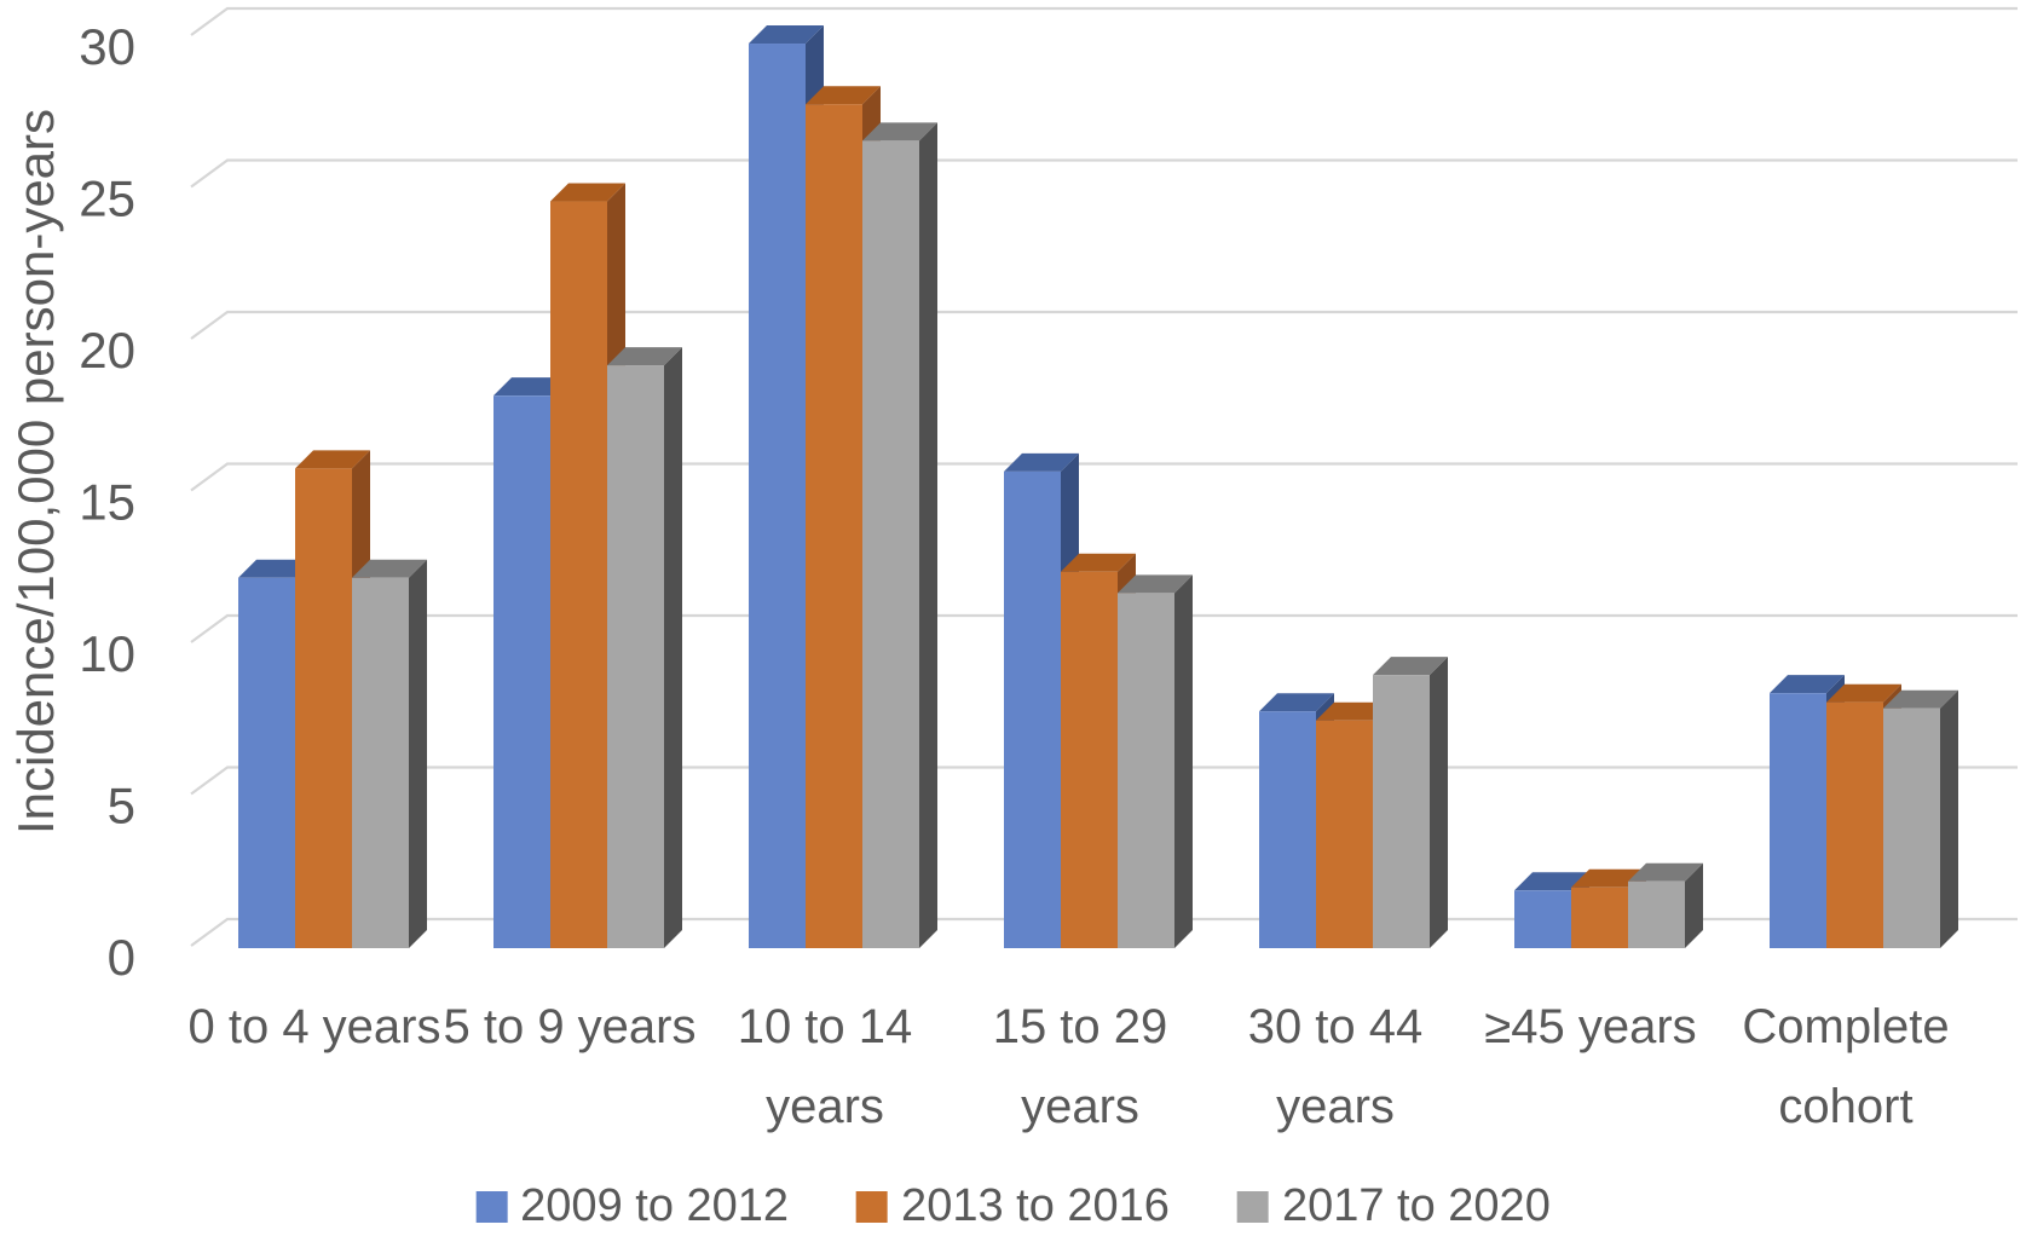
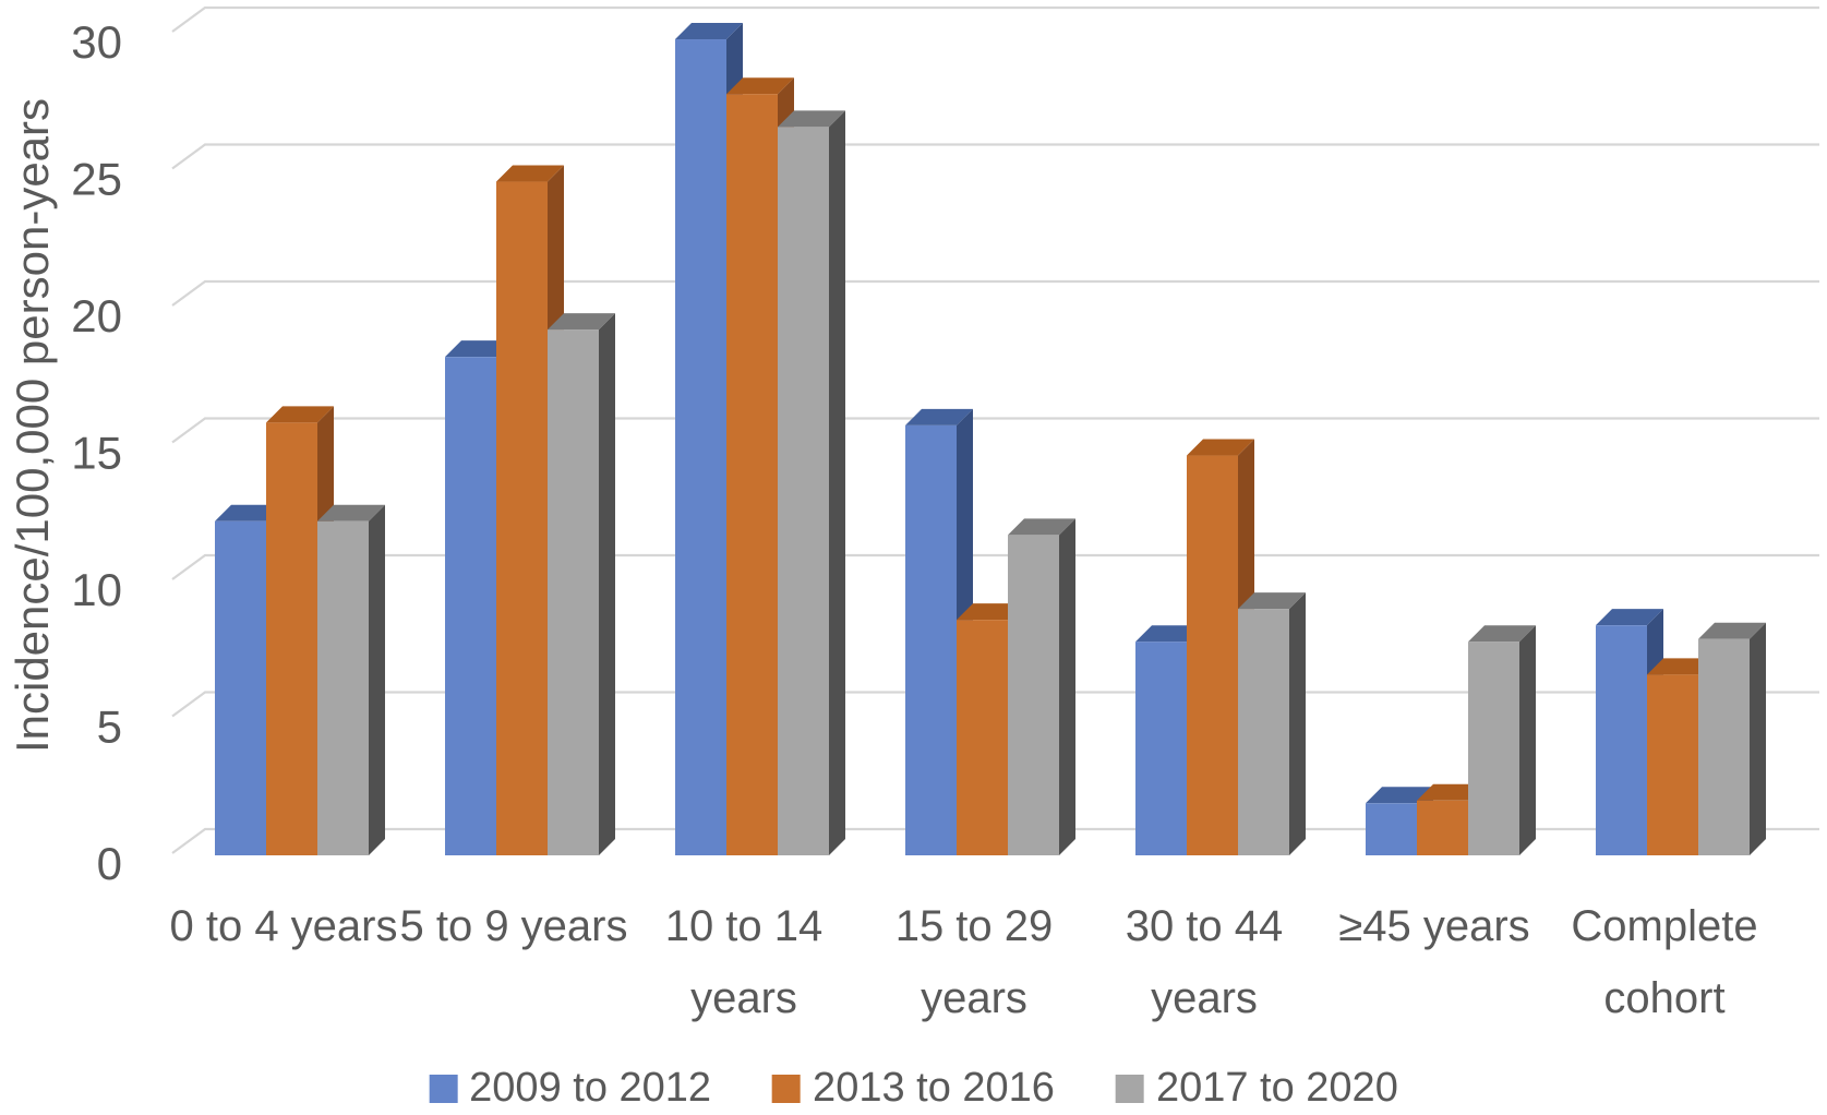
2013 to 2016/15 to 29 years: 12.4 -> 8.6
2013 to 2016/30 to 44 years: 7.5 -> 14.6
2017 to 2020/≥45 years: 2.2 -> 7.8
2013 to 2016/Complete cohort: 8.1 -> 6.6
